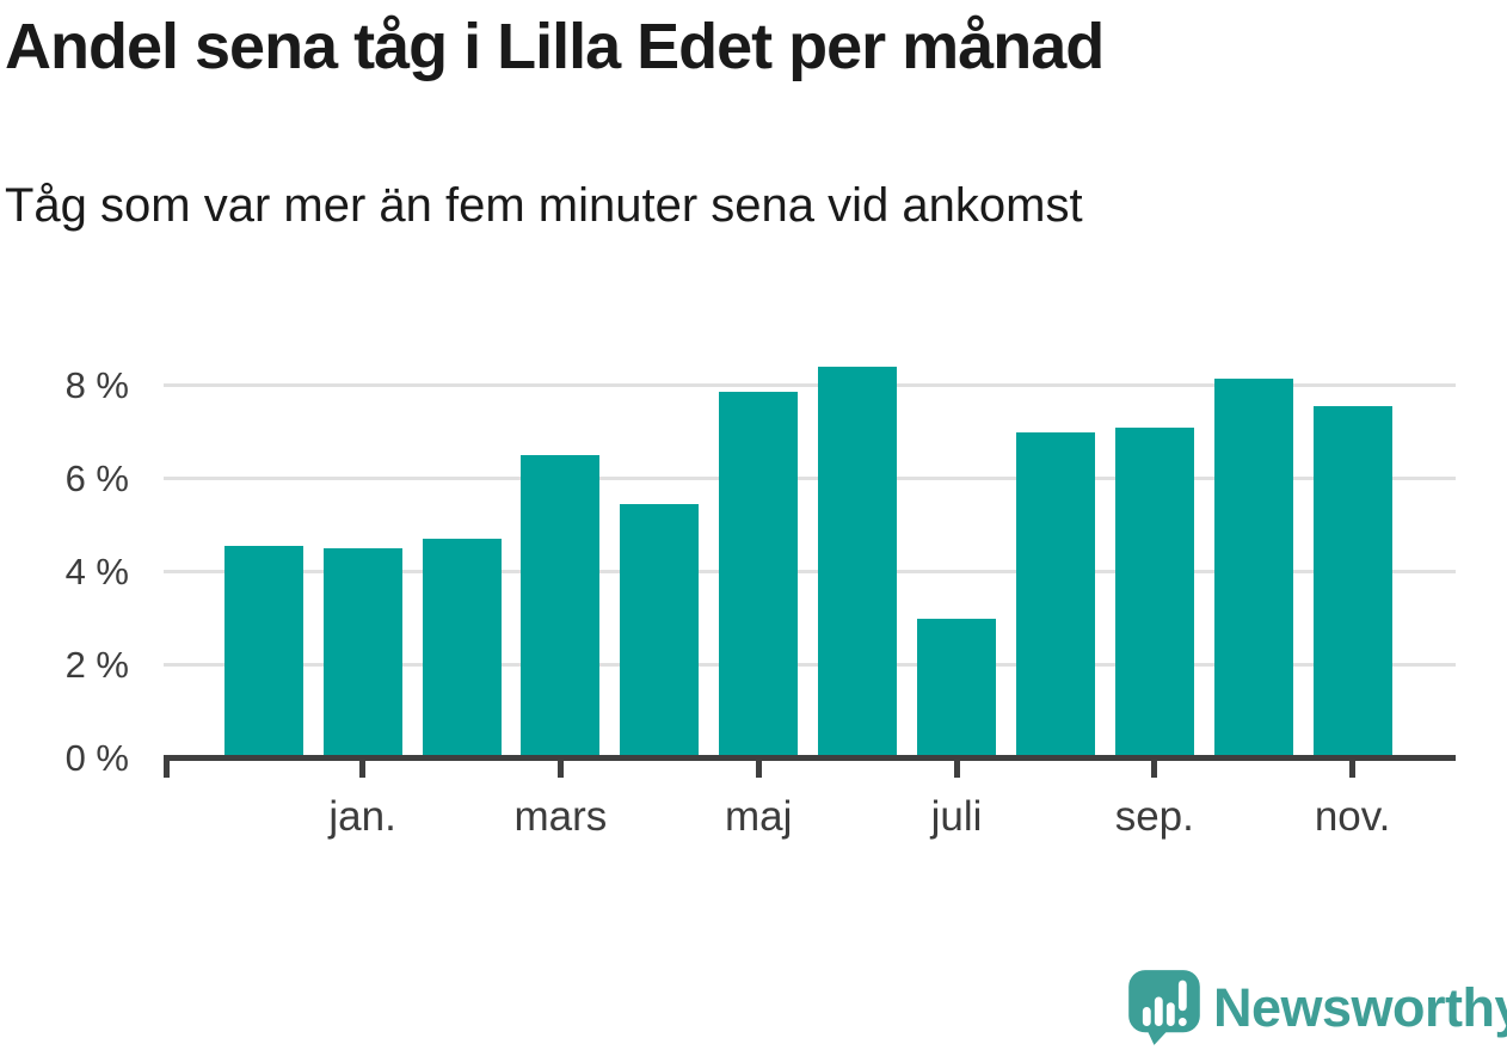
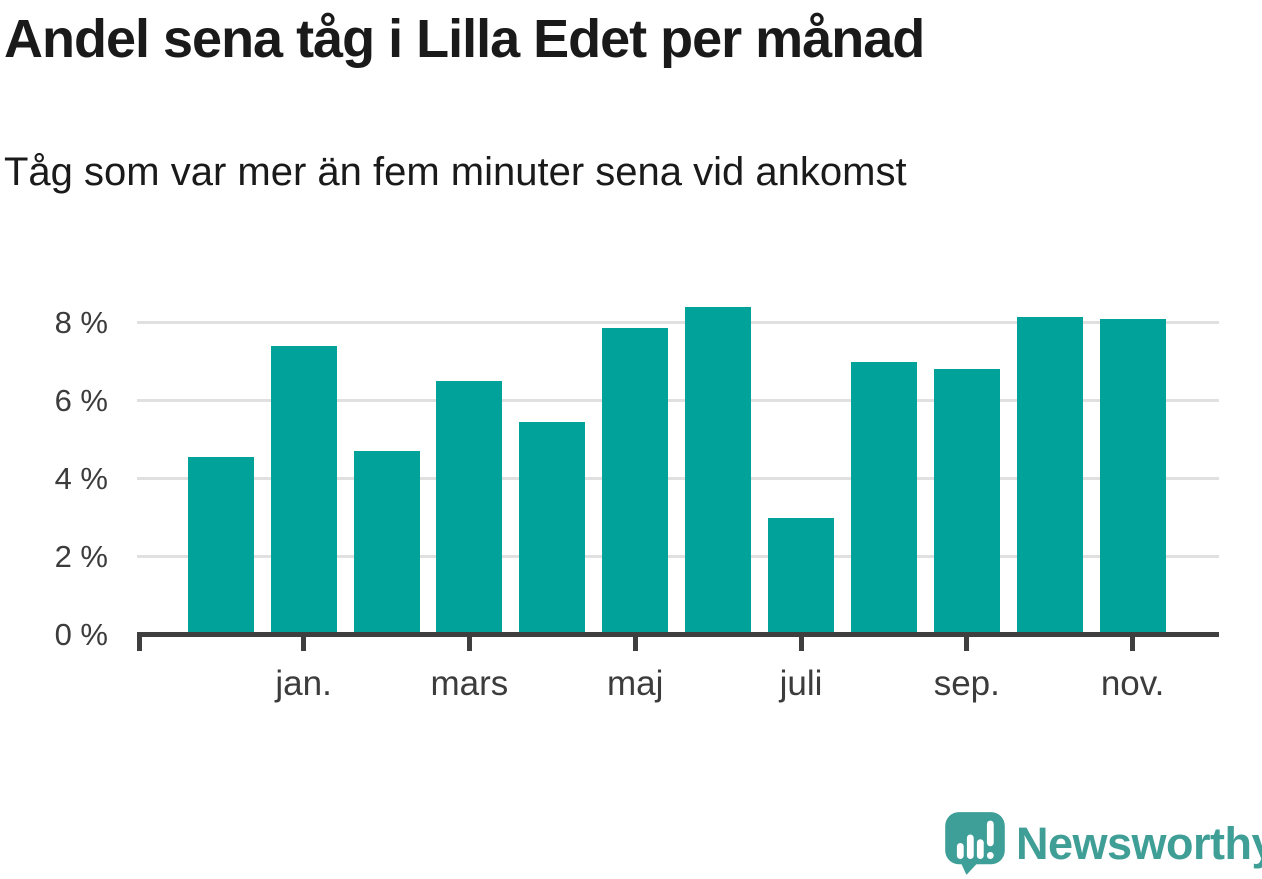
jan.: 4.5% -> 7.4%
sep.: 7.1% -> 6.8%
nov.: 7.5% -> 8.1%
